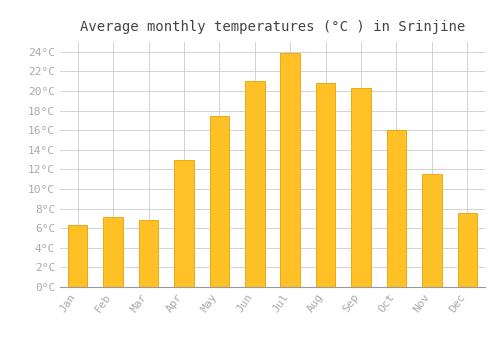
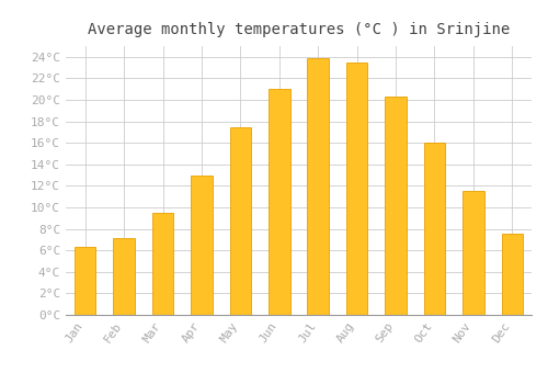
Mar: 6.8°C -> 9.5°C
Aug: 20.8°C -> 23.5°C
